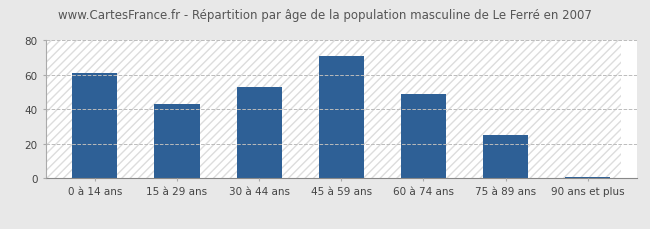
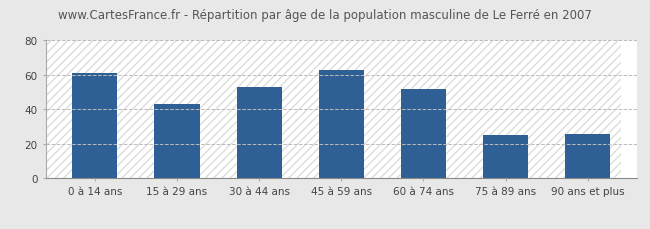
45 à 59 ans: 71 -> 63
60 à 74 ans: 49 -> 52
90 ans et plus: 1 -> 26
